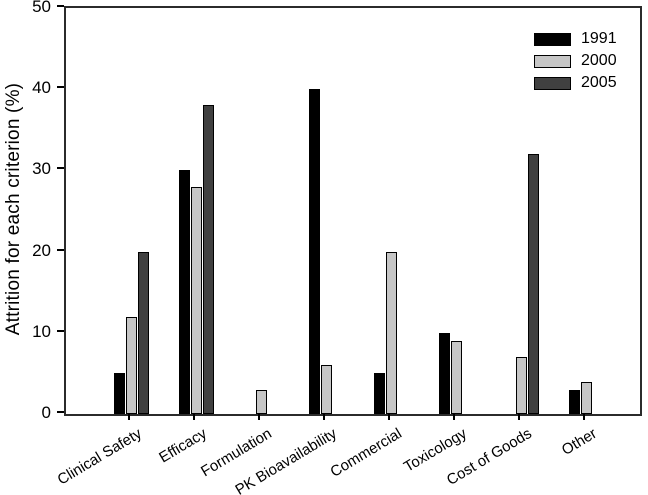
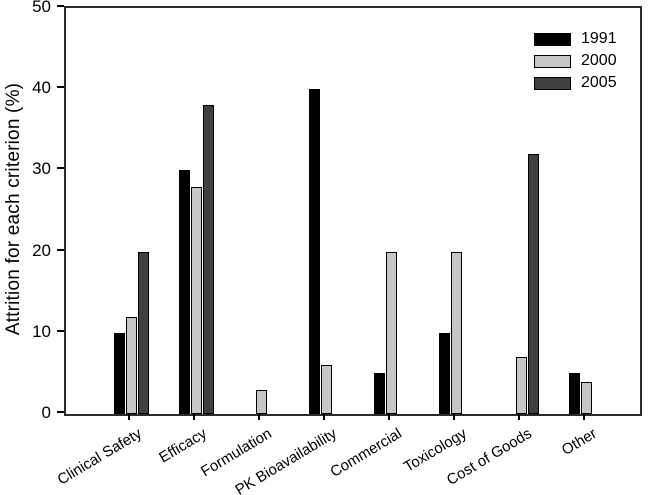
1991/Clinical Safety: 5 -> 10
2000/Toxicology: 9 -> 20
1991/Other: 3 -> 5
